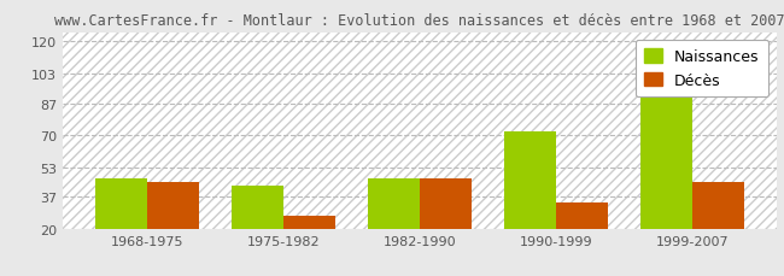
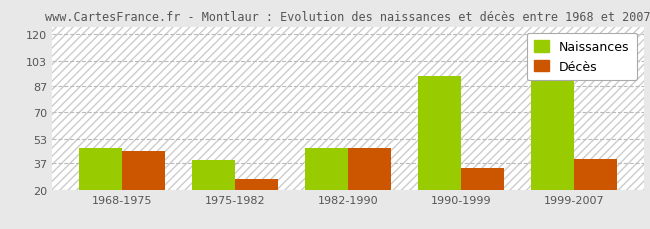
Naissances/1975-1982: 43 -> 39
Naissances/1990-1999: 72 -> 93
Décès/1999-2007: 45 -> 40
